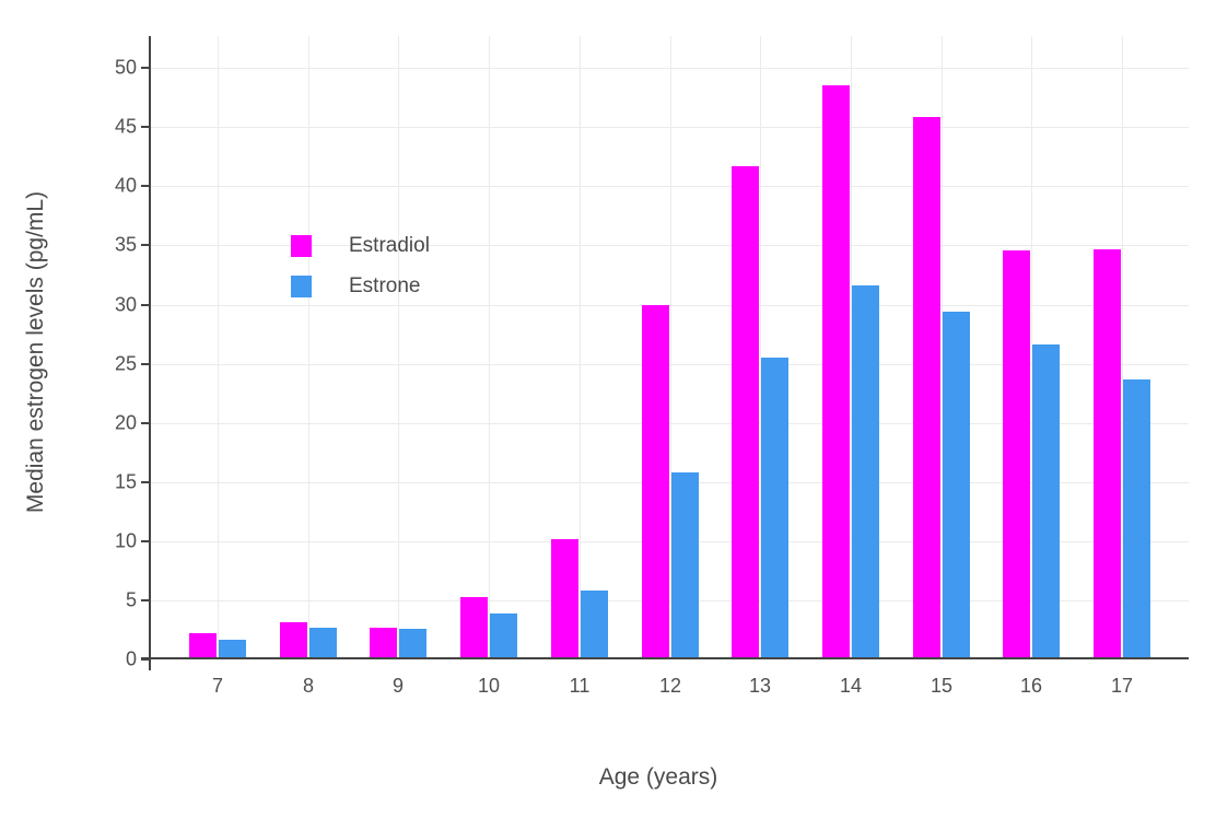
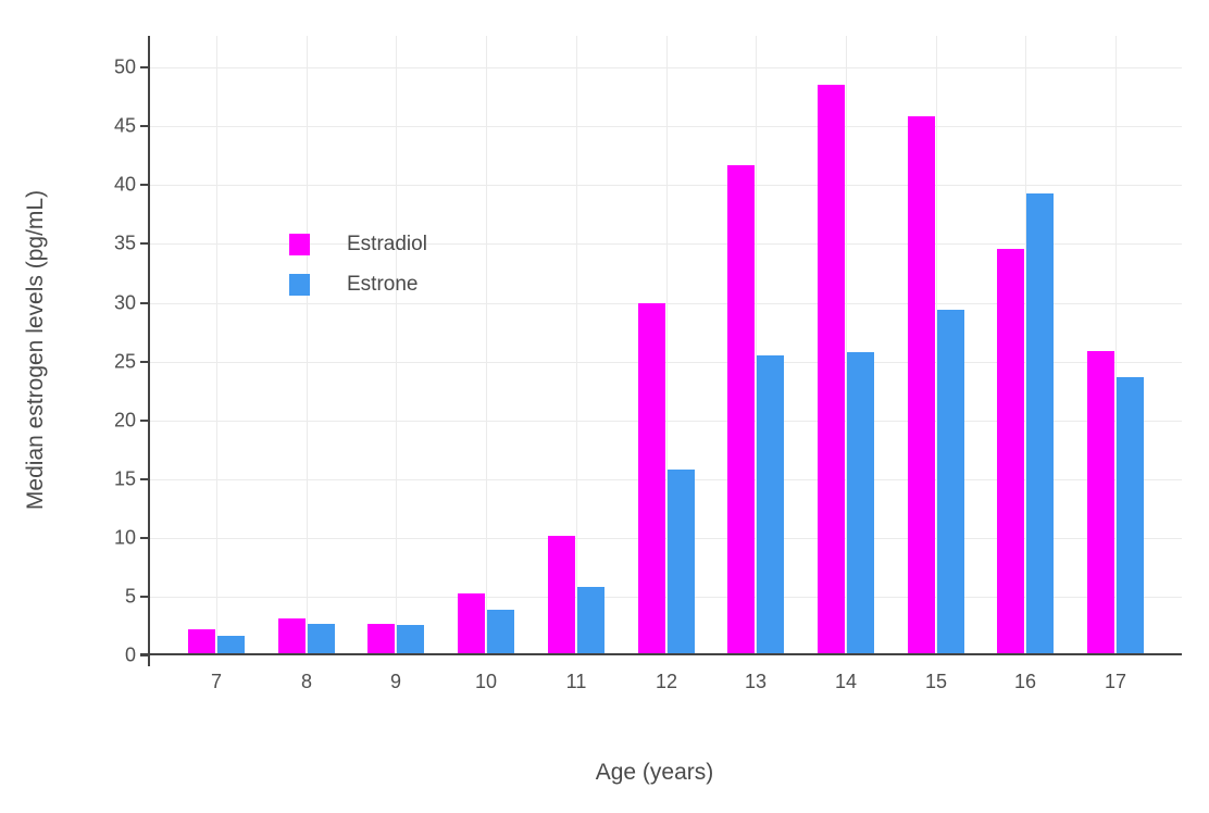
Estrone/14: 31.6 -> 25.8
Estrone/16: 26.6 -> 39.3
Estradiol/17: 34.7 -> 25.9
